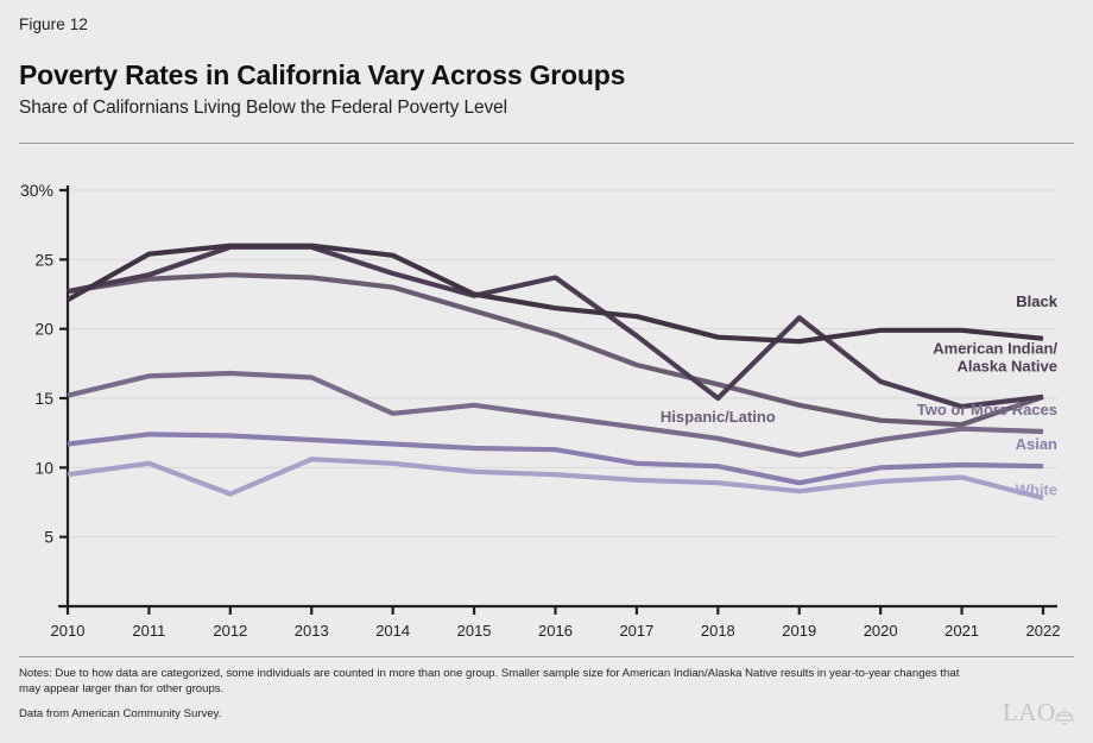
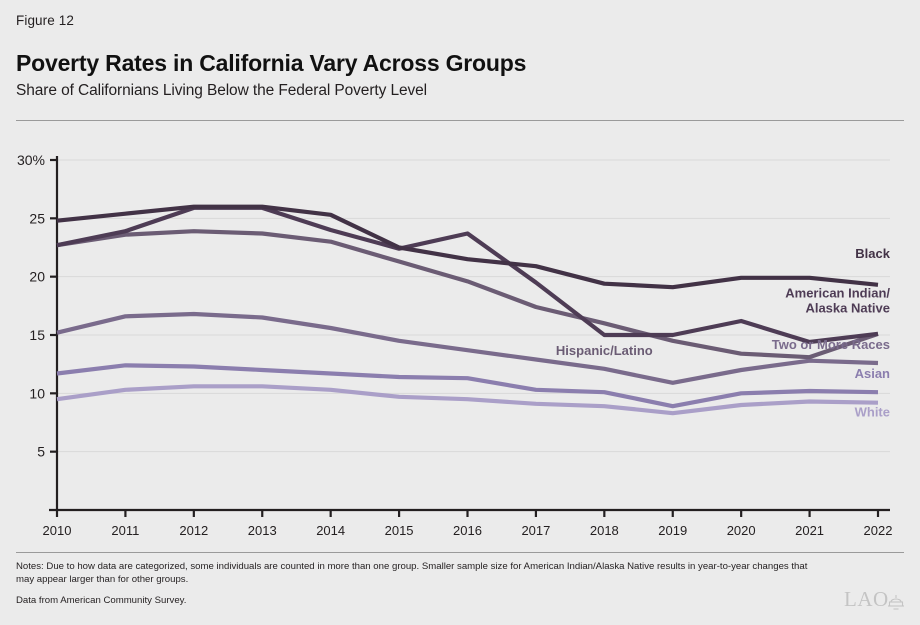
Black/2010: 22.1% -> 24.8%
White/2012: 8.1% -> 10.6%
Two or More Races/2014: 13.9% -> 15.6%
American Indian/ Alaska Native/2019: 20.8% -> 15.0%
White/2022: 7.8% -> 9.2%
